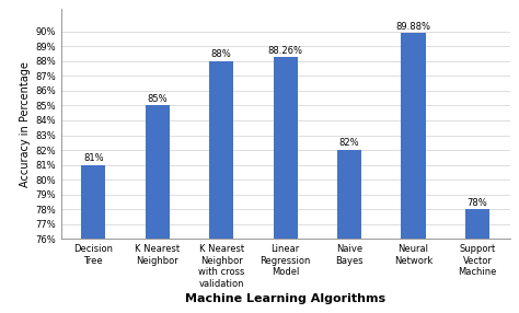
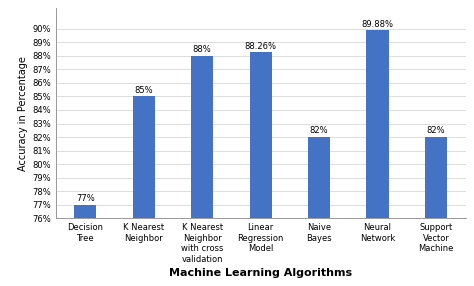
Decision Tree: 81% -> 77%
Support Vector Machine: 78% -> 82%
